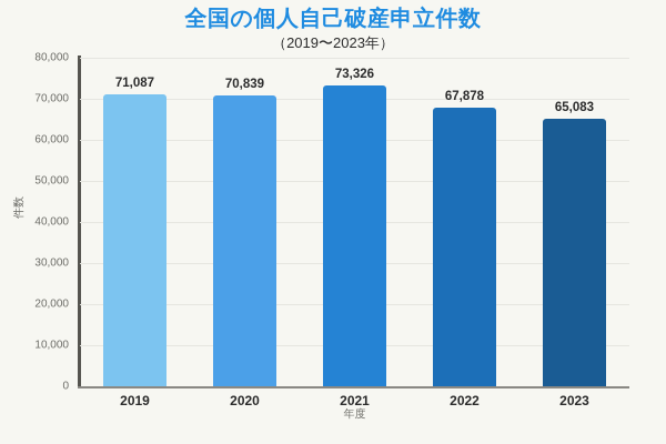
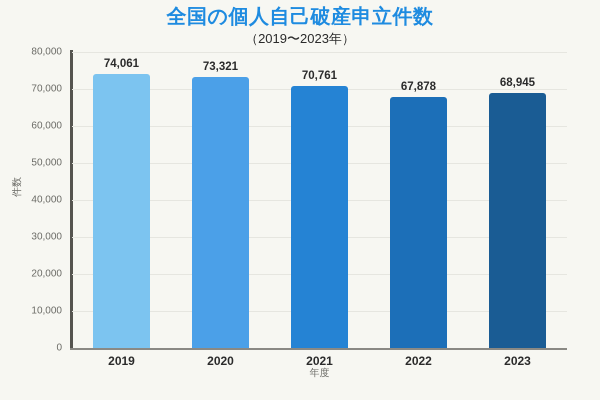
2019: 71,087 -> 74,061
2020: 70,839 -> 73,321
2021: 73,326 -> 70,761
2023: 65,083 -> 68,945
